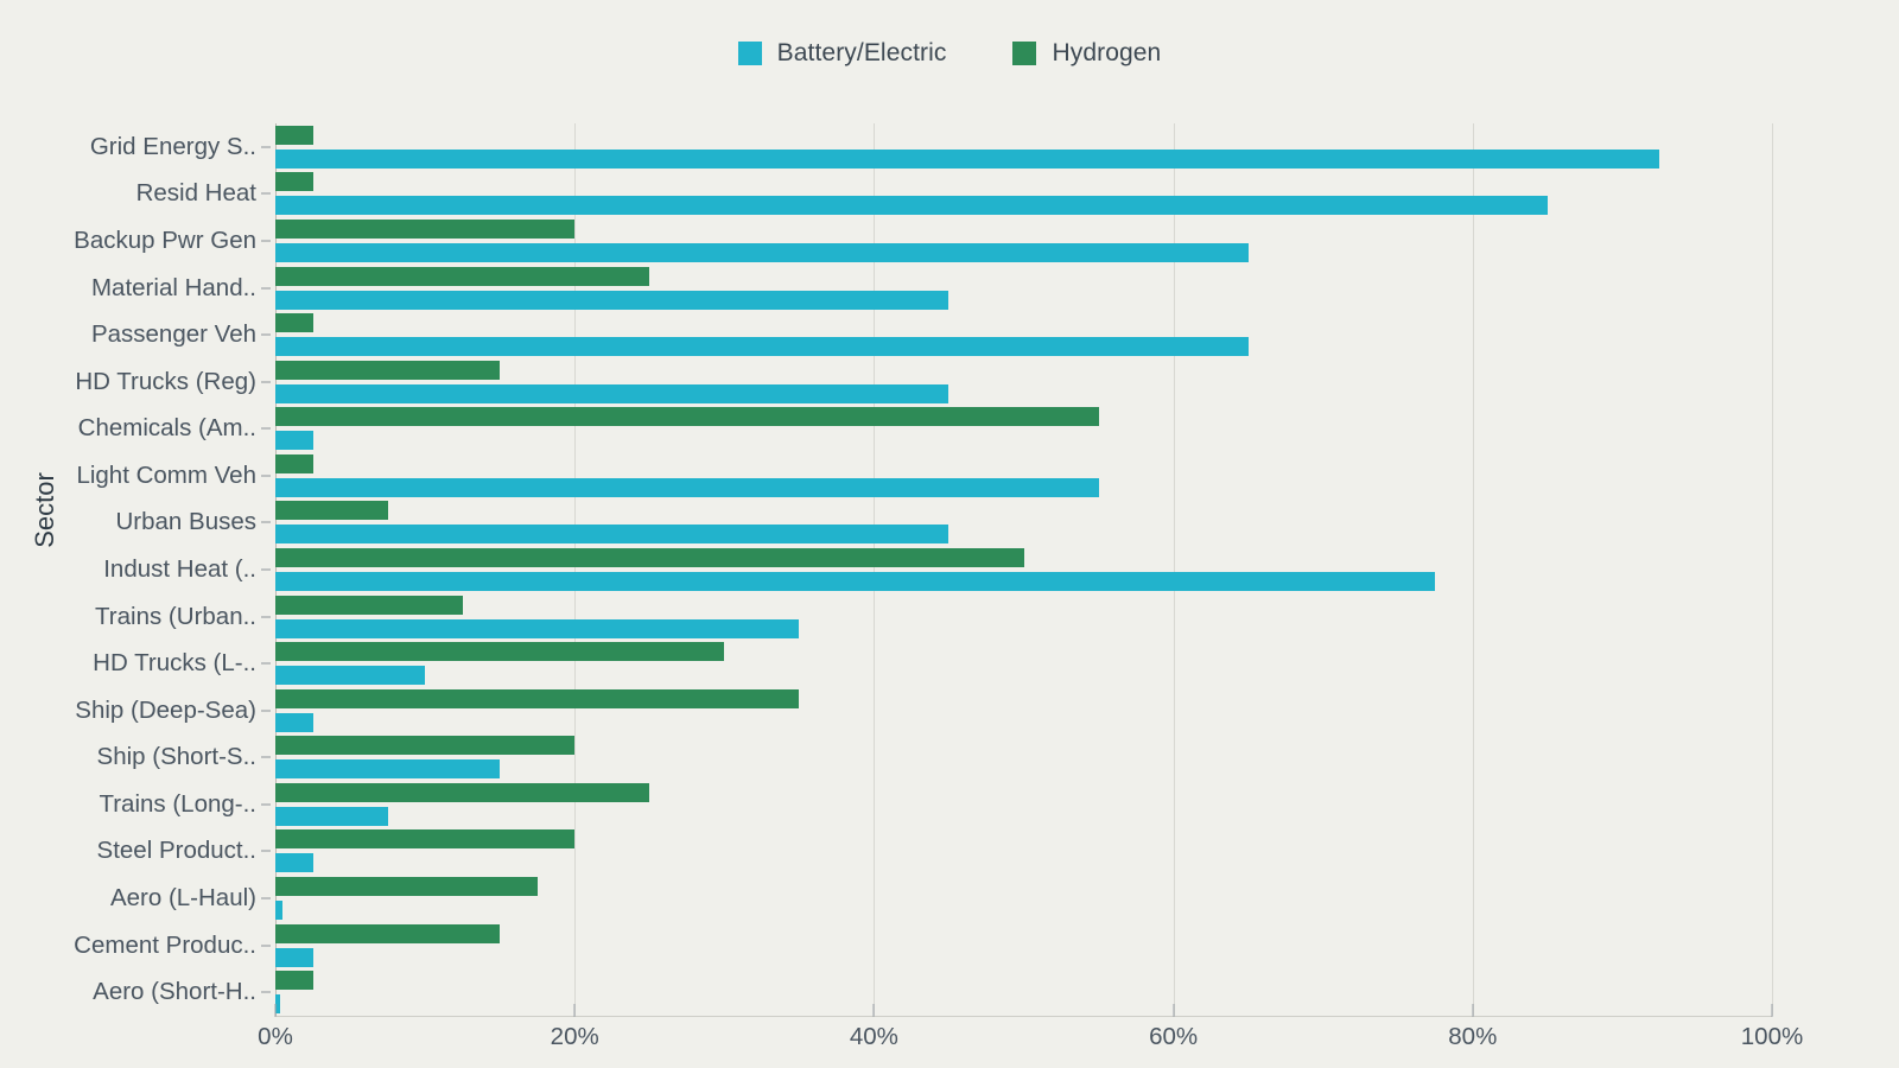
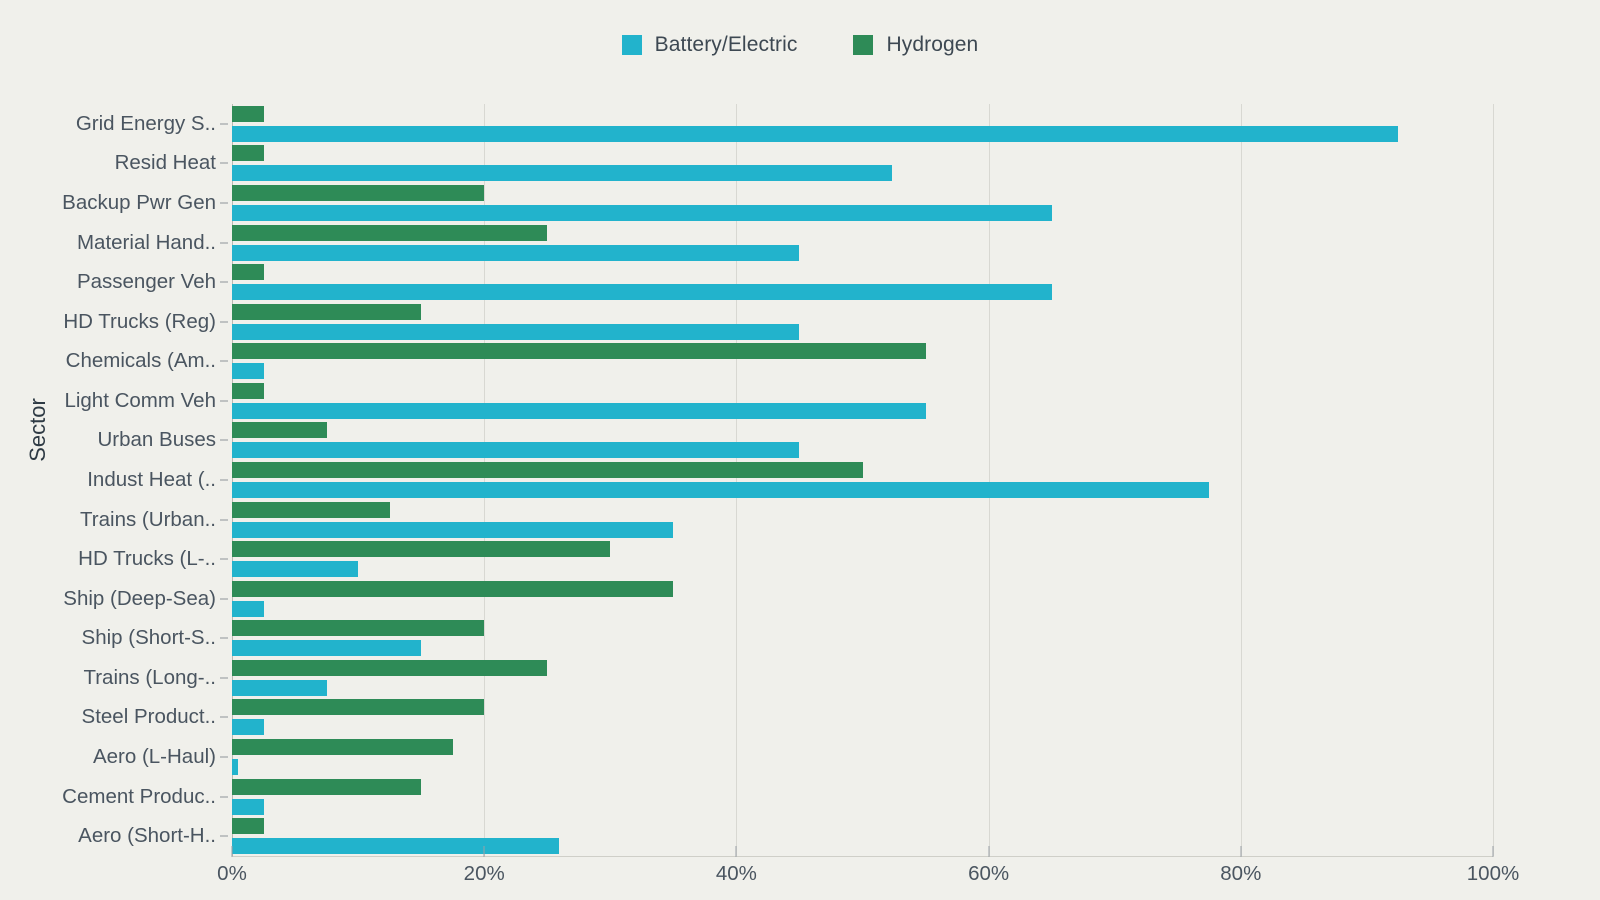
Battery/Electric/Resid Heat: 85.0% -> 52.3%
Battery/Electric/Aero (Short-H..: 0.3% -> 25.9%
